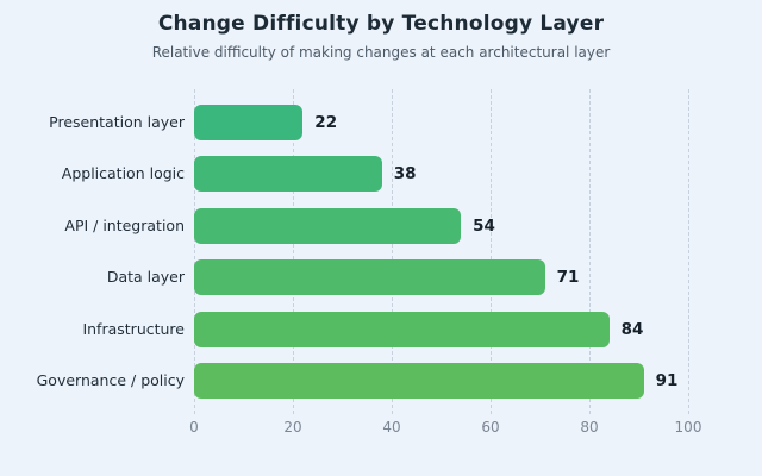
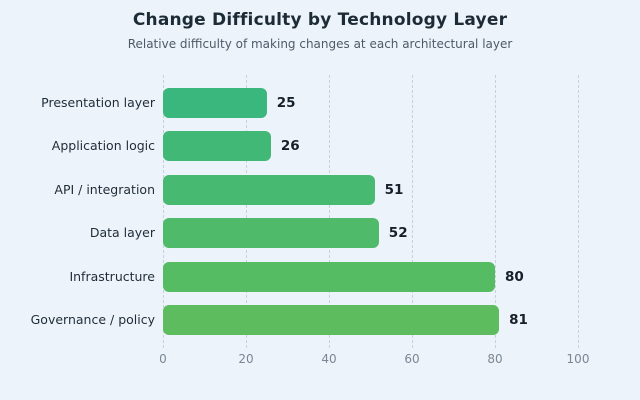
Presentation layer: 22 -> 25
Application logic: 38 -> 26
API / integration: 54 -> 51
Data layer: 71 -> 52
Infrastructure: 84 -> 80
Governance / policy: 91 -> 81
